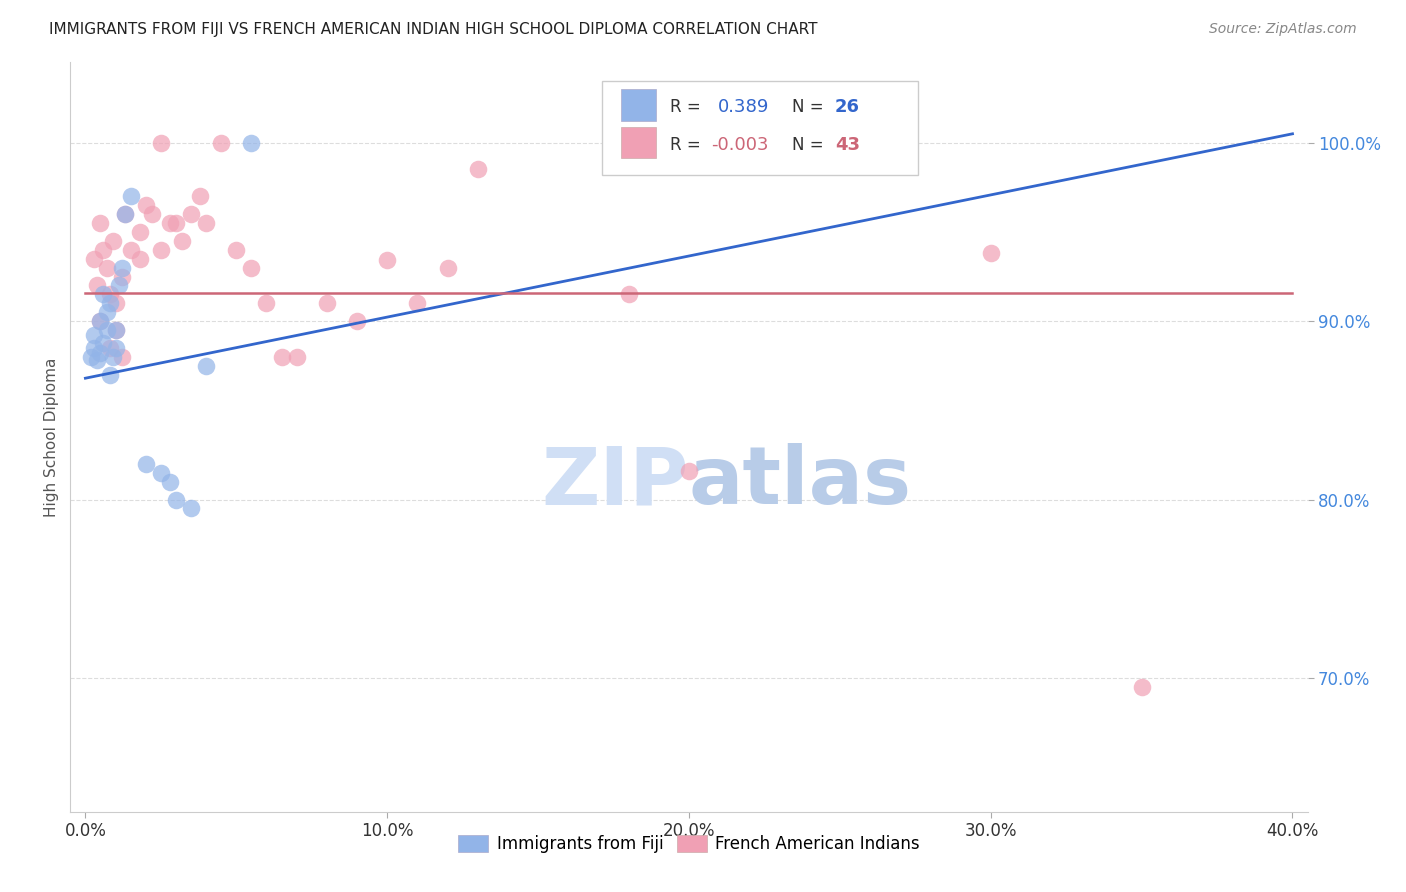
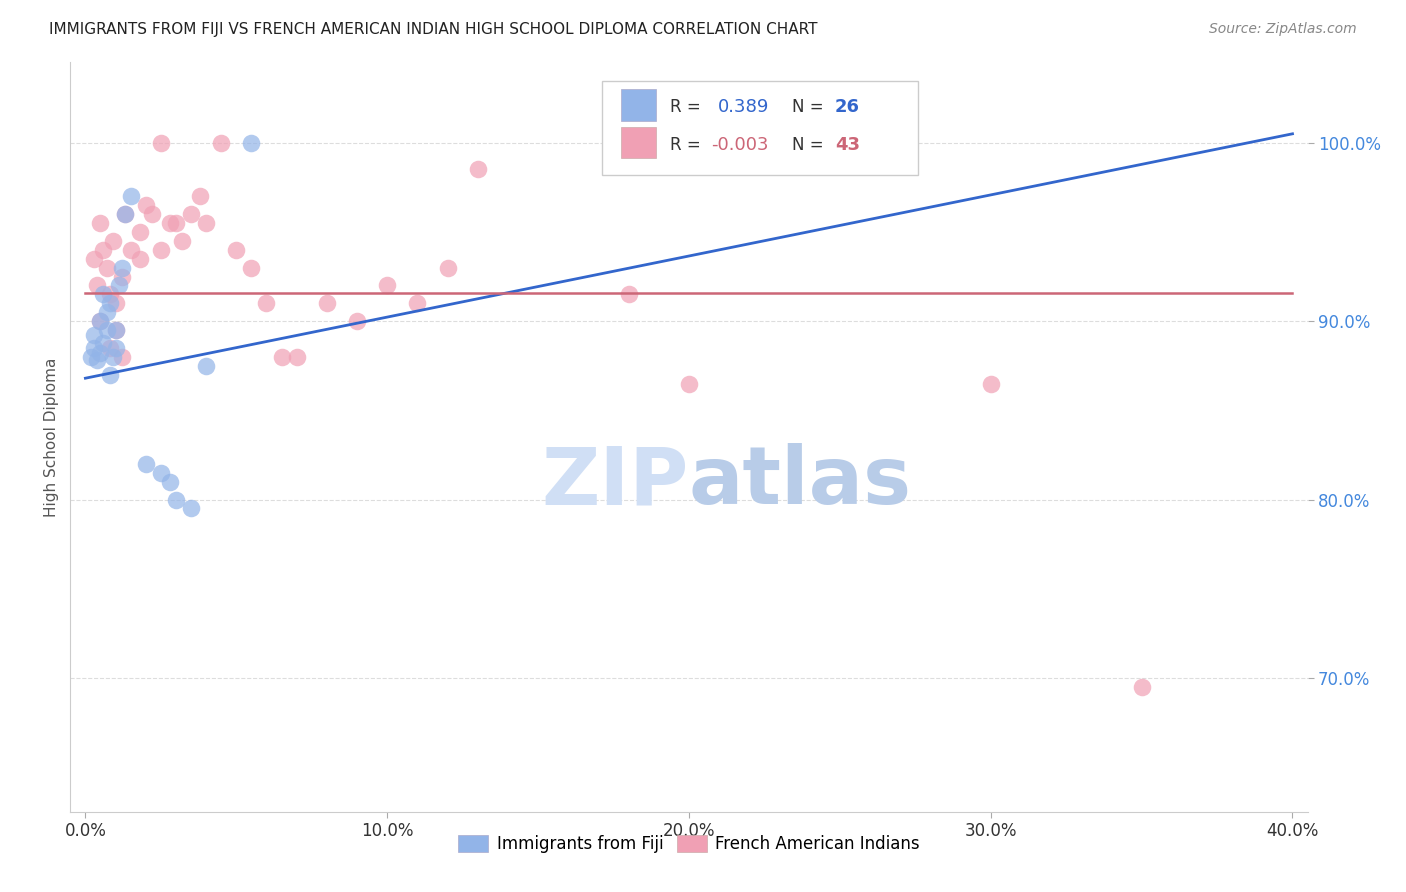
French American Indians/10.0%: 93.4% -> 92.0%
French American Indians/20.0%: 81.6% -> 86.5%
French American Indians/30.0%: 93.8% -> 86.5%
